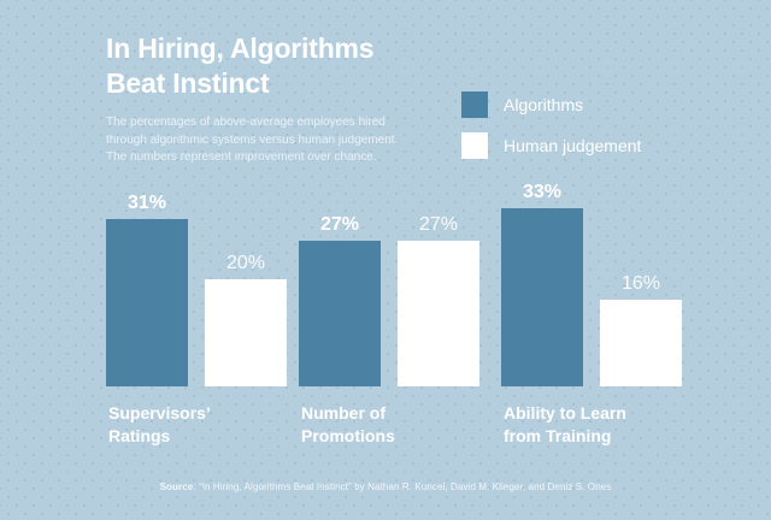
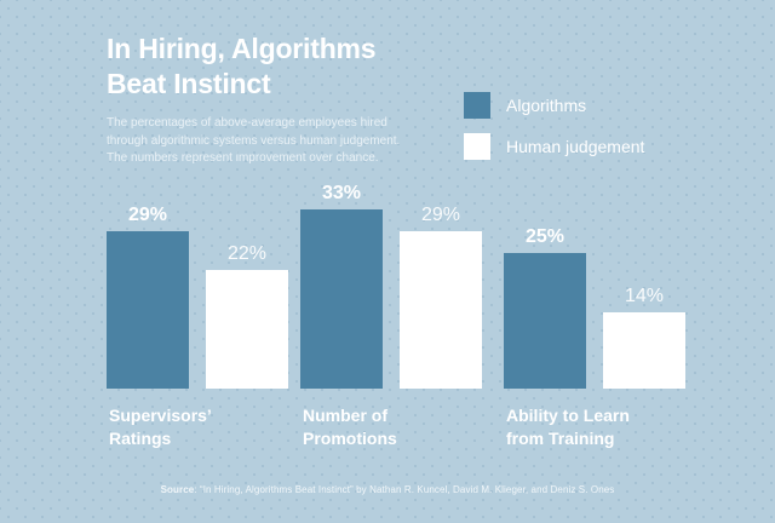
Algorithms/Supervisors’ Ratings: 31% -> 29%
Human judgement/Supervisors’ Ratings: 20% -> 22%
Algorithms/Number of Promotions: 27% -> 33%
Human judgement/Number of Promotions: 27% -> 29%
Algorithms/Ability to Learn from Training: 33% -> 25%
Human judgement/Ability to Learn from Training: 16% -> 14%
